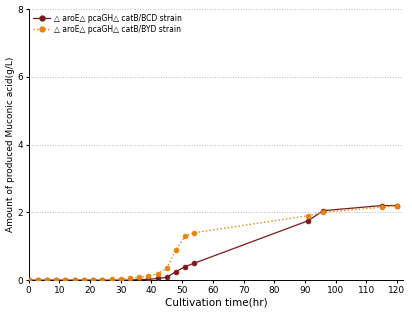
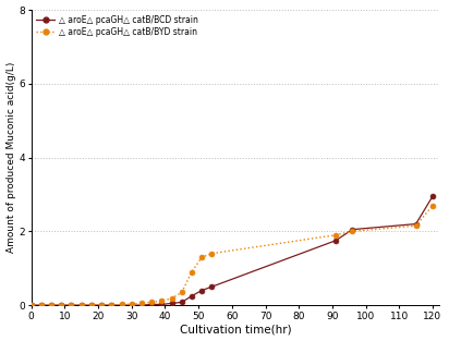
△ aroE△ pcaGH△ catB/BCD strain/120: 2.20 -> 2.95
△ aroE△ pcaGH△ catB/BYD strain/120: 2.20 -> 2.70
